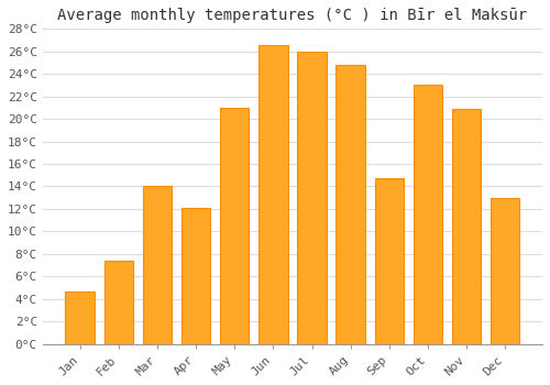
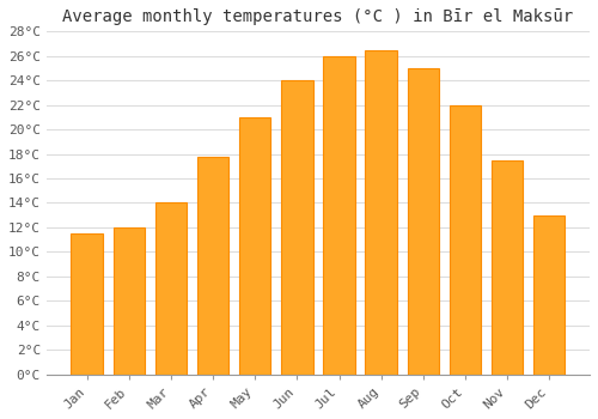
Jan: 4.7°C -> 11.5°C
Feb: 7.4°C -> 12.0°C
Apr: 12.1°C -> 17.8°C
Jun: 26.6°C -> 24.0°C
Aug: 24.8°C -> 26.5°C
Sep: 14.7°C -> 25.0°C
Oct: 23.0°C -> 22.0°C
Nov: 20.9°C -> 17.5°C
